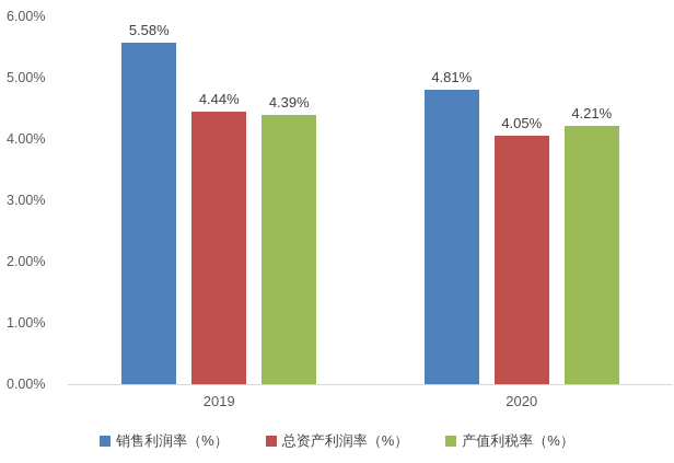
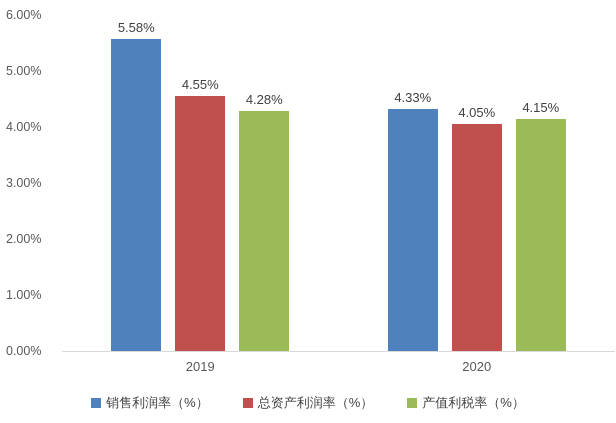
总资产利润率（%）/2019: 4.44% -> 4.55%
产值利税率（%）/2019: 4.39% -> 4.28%
销售利润率（%）/2020: 4.81% -> 4.33%
产值利税率（%）/2020: 4.21% -> 4.15%
